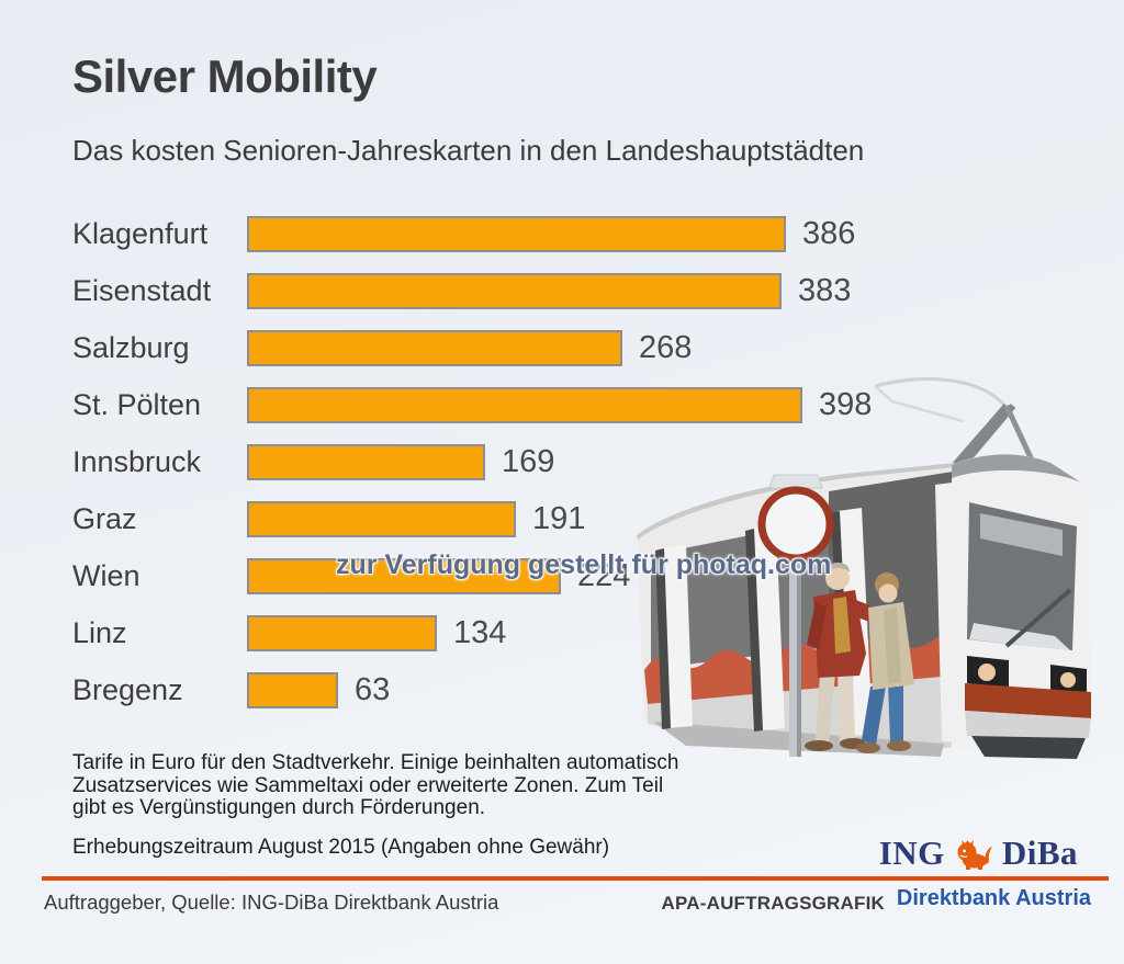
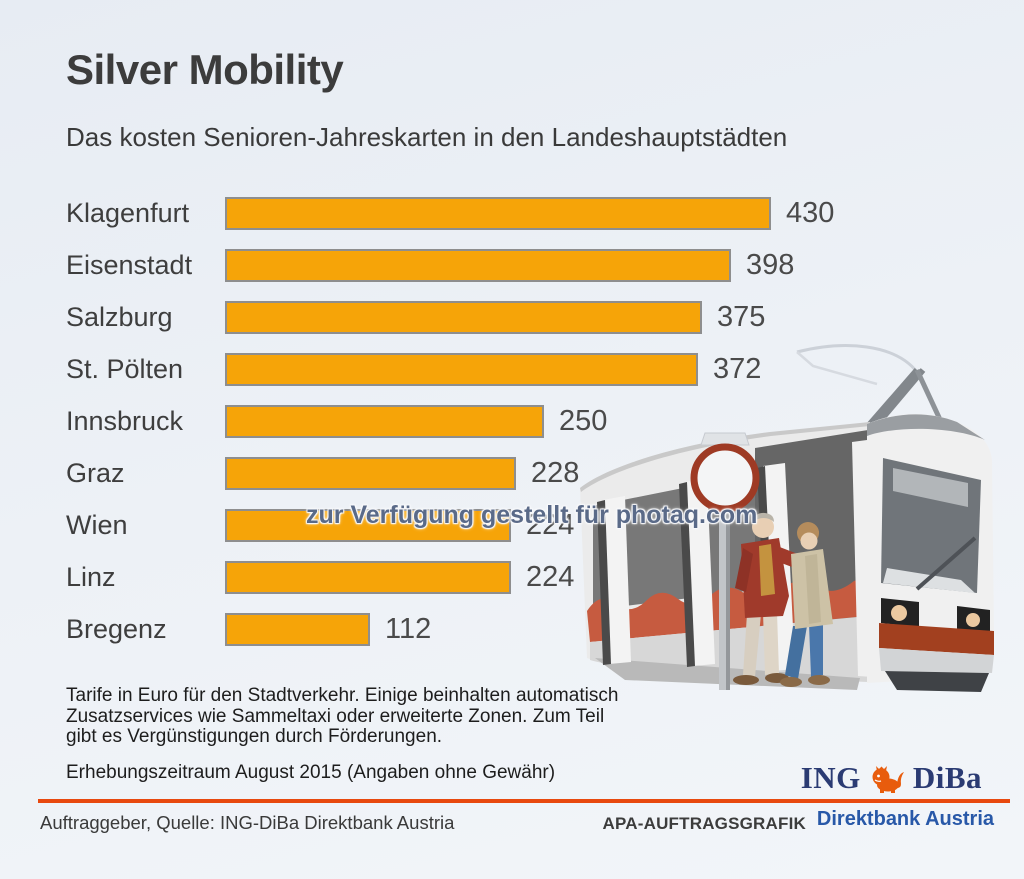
Klagenfurt: 386 -> 430
Eisenstadt: 383 -> 398
Salzburg: 268 -> 375
St. Pölten: 398 -> 372
Innsbruck: 169 -> 250
Graz: 191 -> 228
Linz: 134 -> 224
Bregenz: 63 -> 112
